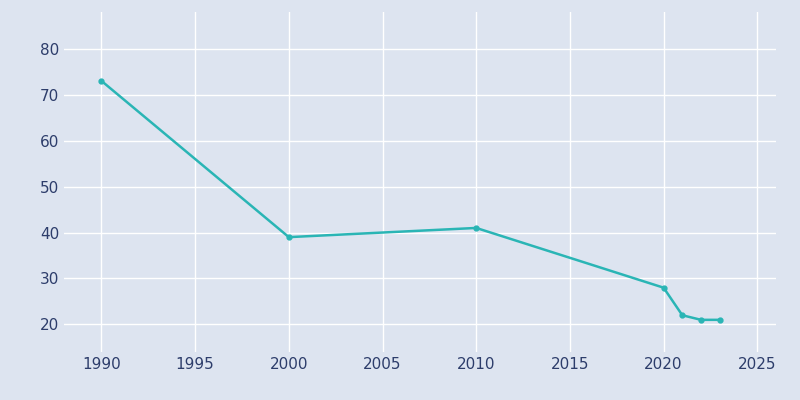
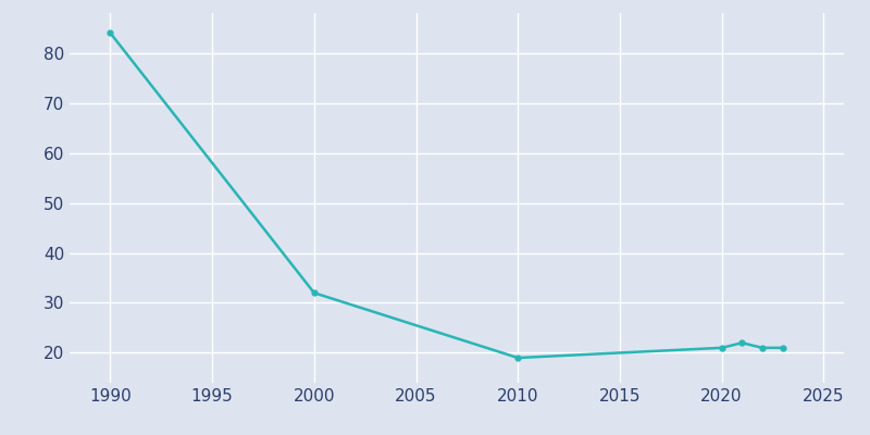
1990: 73 -> 84
2000: 39 -> 32
2010: 41 -> 19
2020: 28 -> 21
